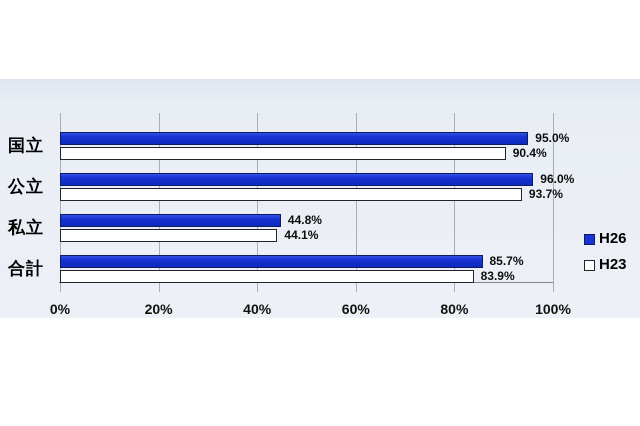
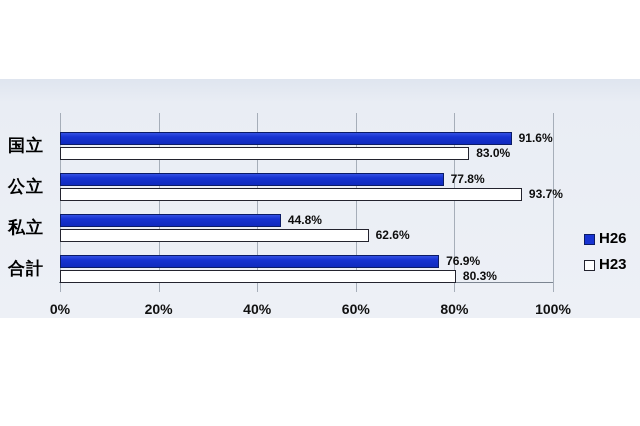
H26/国立: 95.0% -> 91.6%
H23/国立: 90.4% -> 83.0%
H26/公立: 96.0% -> 77.8%
H23/私立: 44.1% -> 62.6%
H26/合計: 85.7% -> 76.9%
H23/合計: 83.9% -> 80.3%
